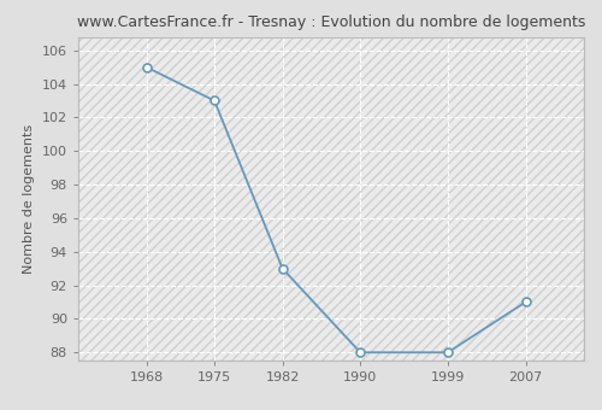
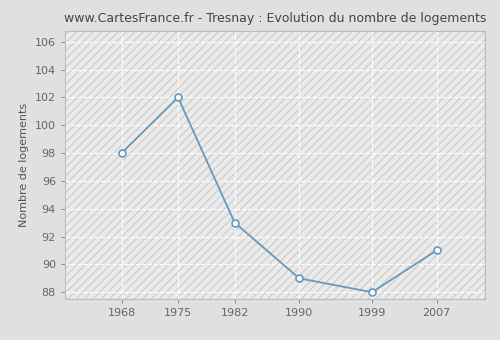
1968: 105 -> 98
1975: 103 -> 102
1990: 88 -> 89
